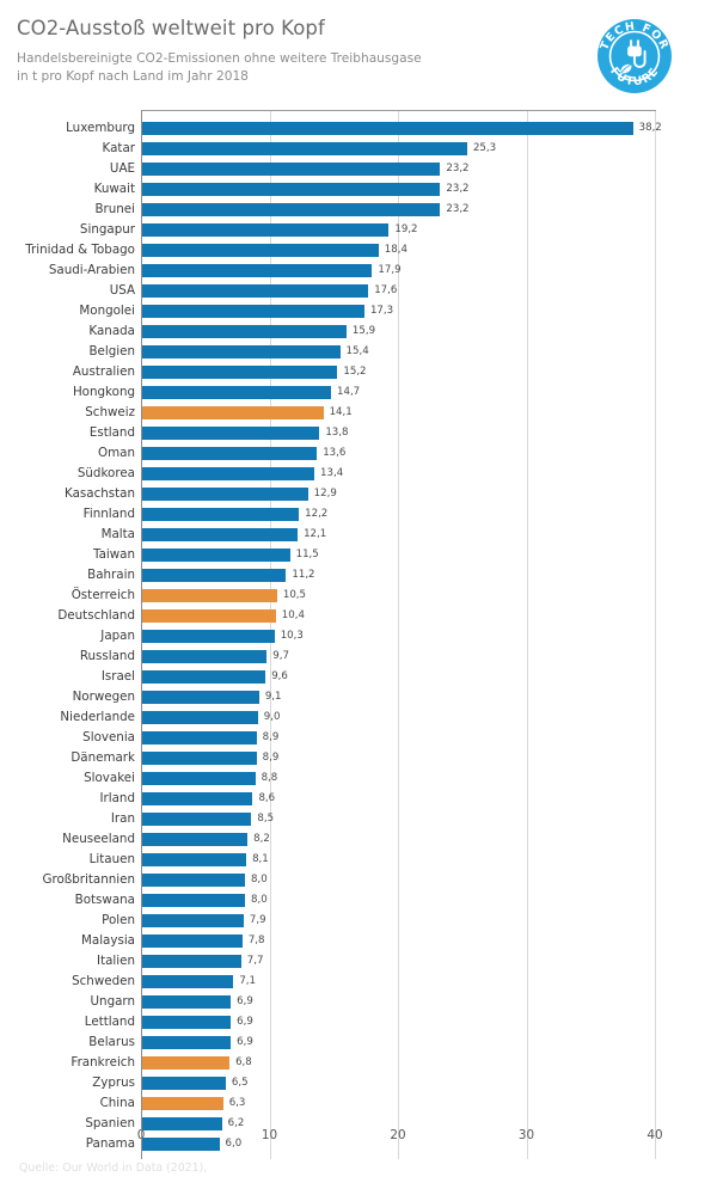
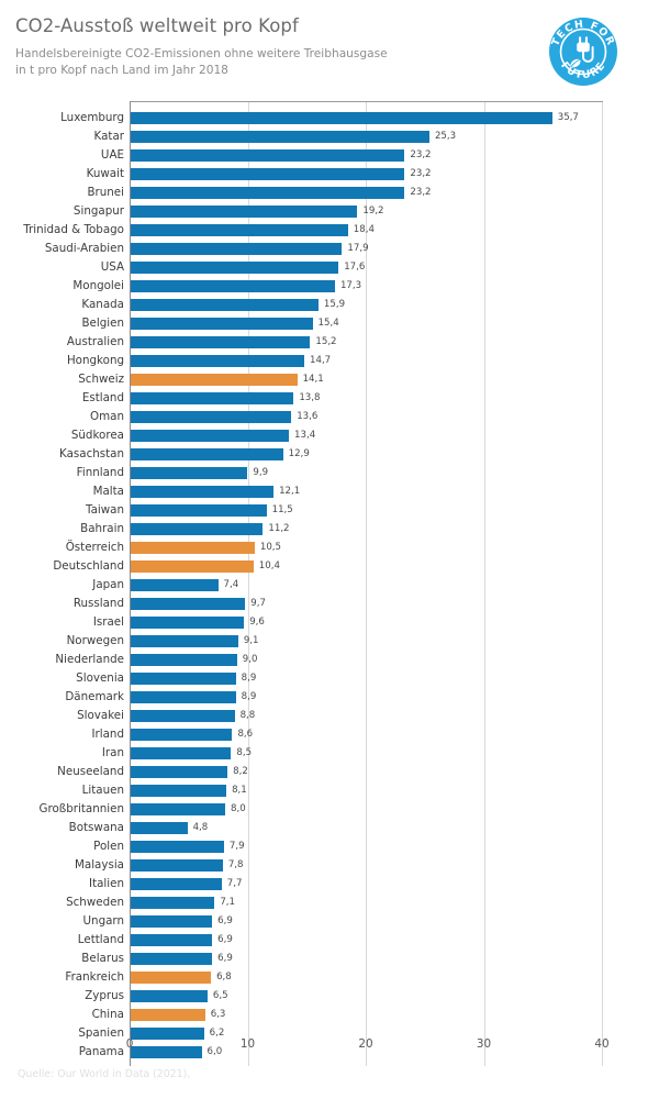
Luxemburg: 38,2 -> 35,7
Finnland: 12,2 -> 9,9
Japan: 10,3 -> 7,4
Botswana: 8,0 -> 4,8
